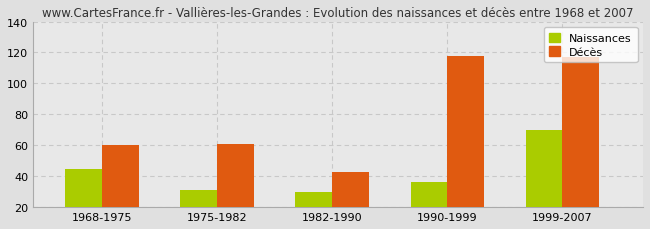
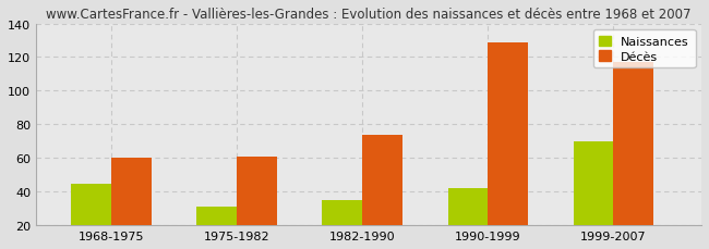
Naissances/1982-1990: 30 -> 35
Décès/1982-1990: 43 -> 74
Naissances/1990-1999: 36 -> 42
Décès/1990-1999: 118 -> 129
